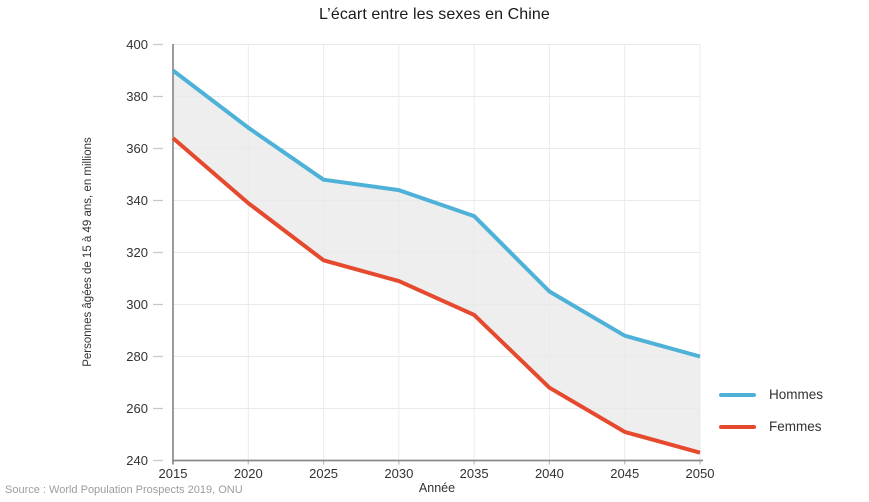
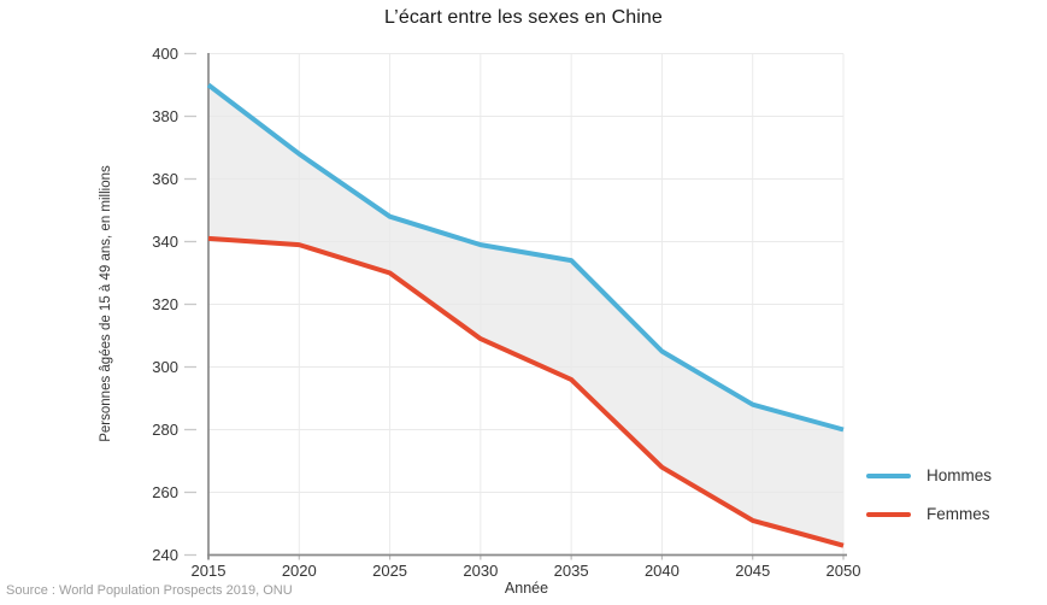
Femmes/2015: 364 -> 341
Femmes/2025: 317 -> 330
Hommes/2030: 344 -> 339
